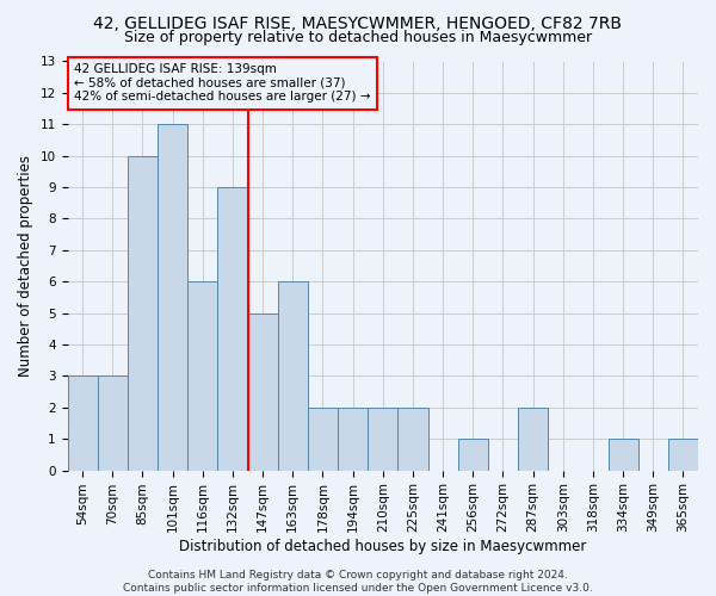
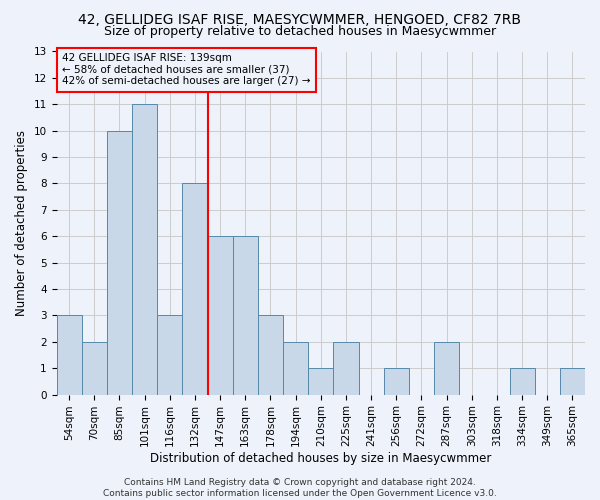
70sqm: 3 -> 2
116sqm: 6 -> 3
132sqm: 9 -> 8
147sqm: 5 -> 6
178sqm: 2 -> 3
210sqm: 2 -> 1
